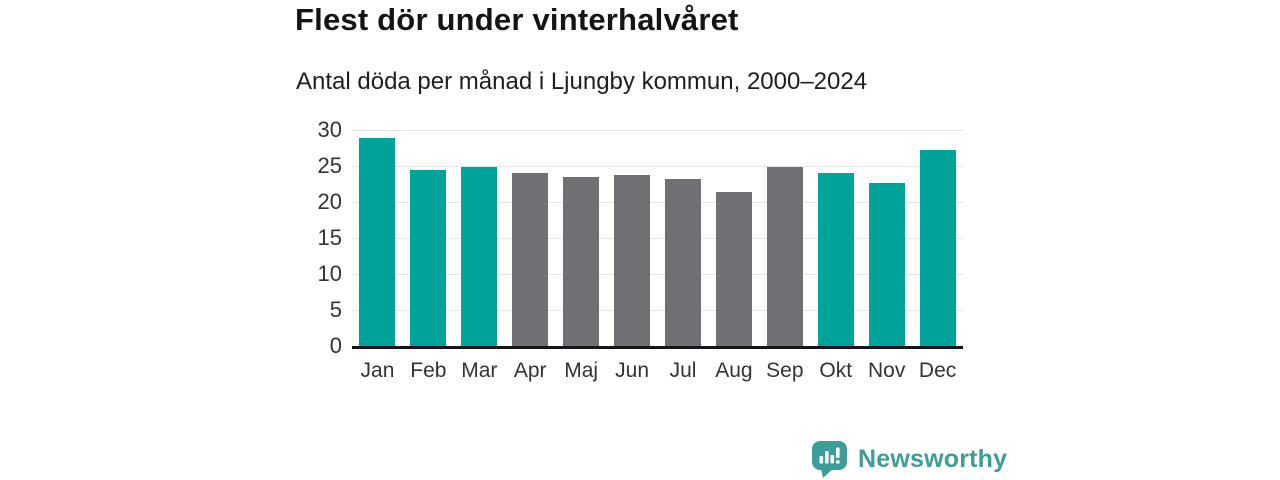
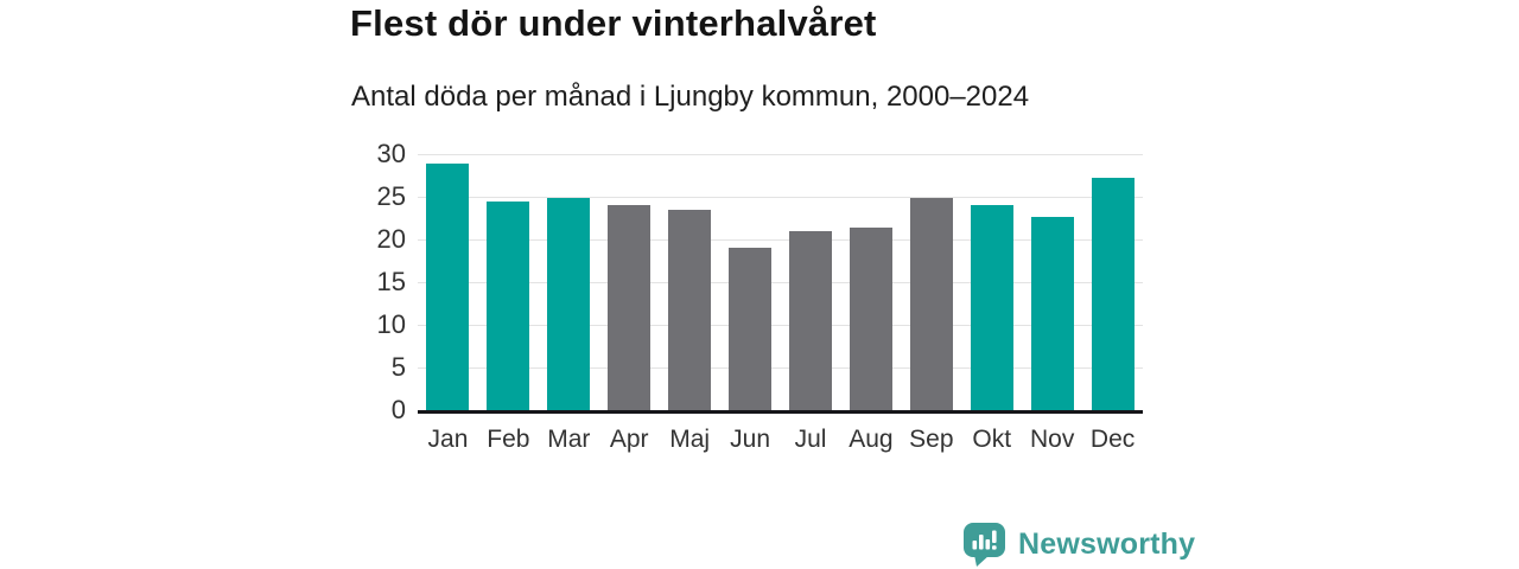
Jun: 24 -> 19
Jul: 23 -> 21
